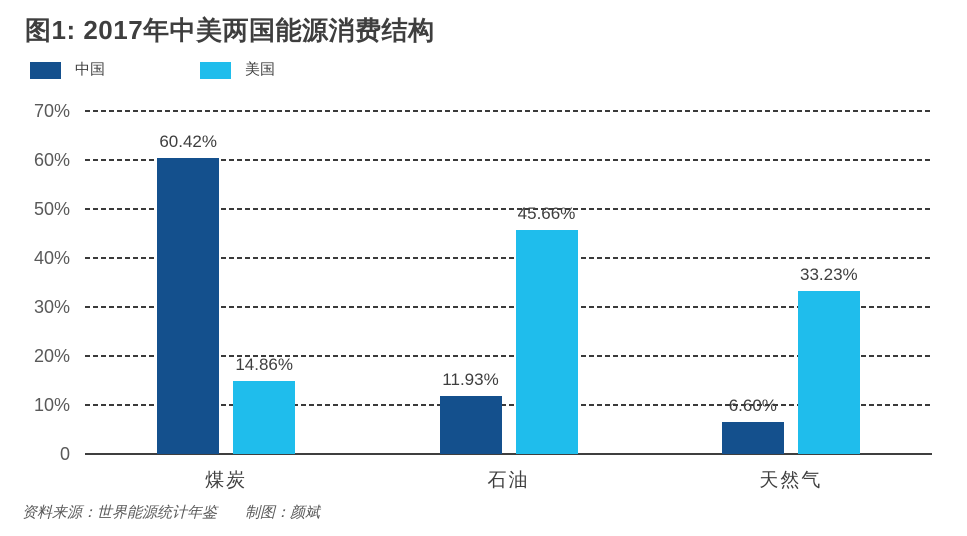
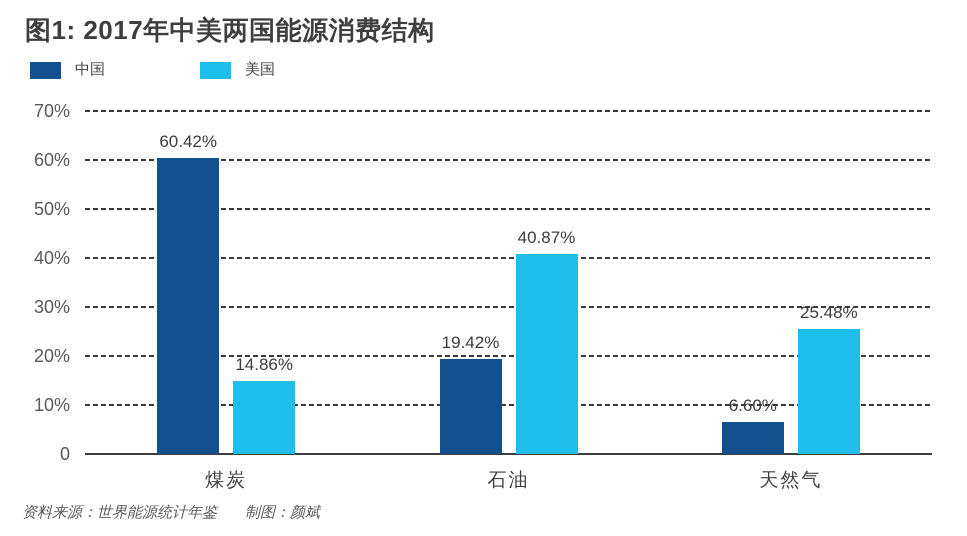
中国/石油: 11.93% -> 19.42%
美国/石油: 45.66% -> 40.87%
美国/天然气: 33.23% -> 25.48%
